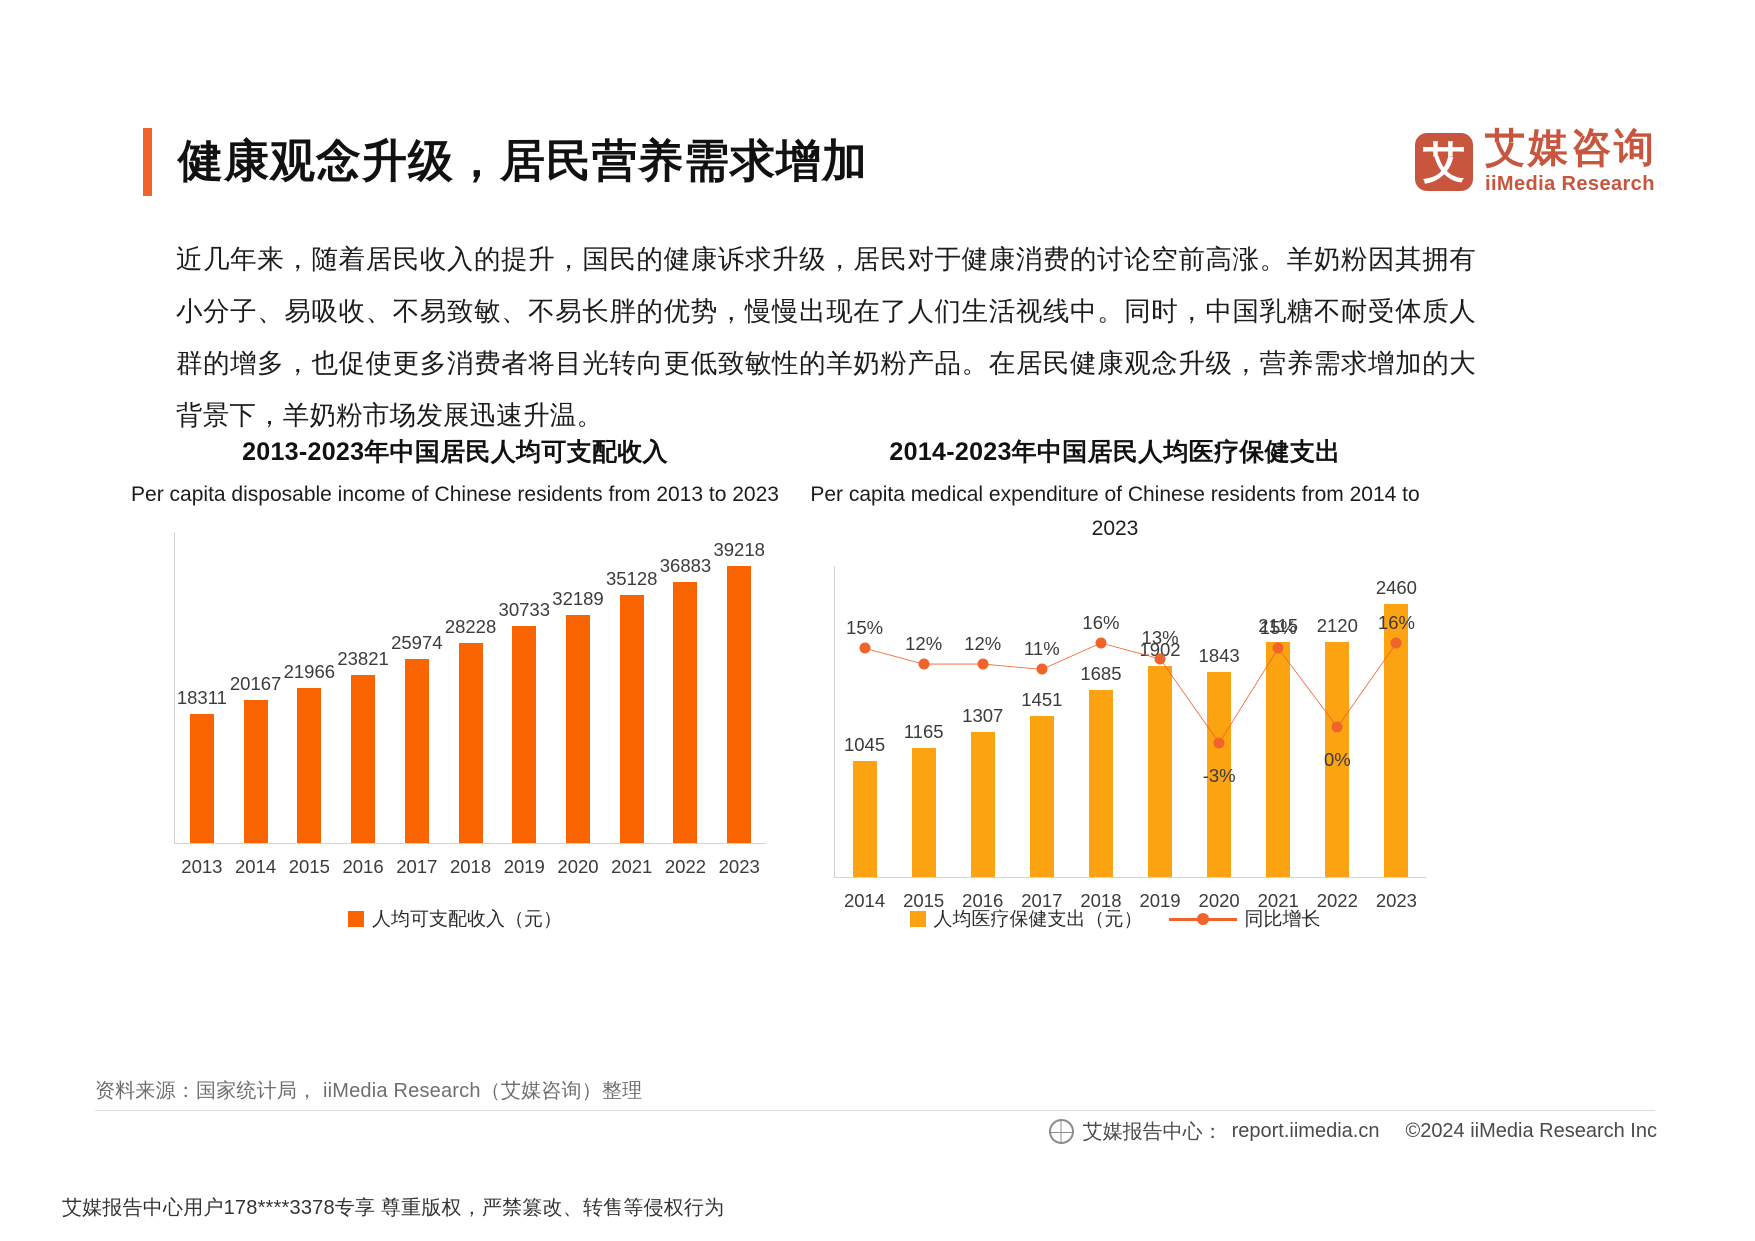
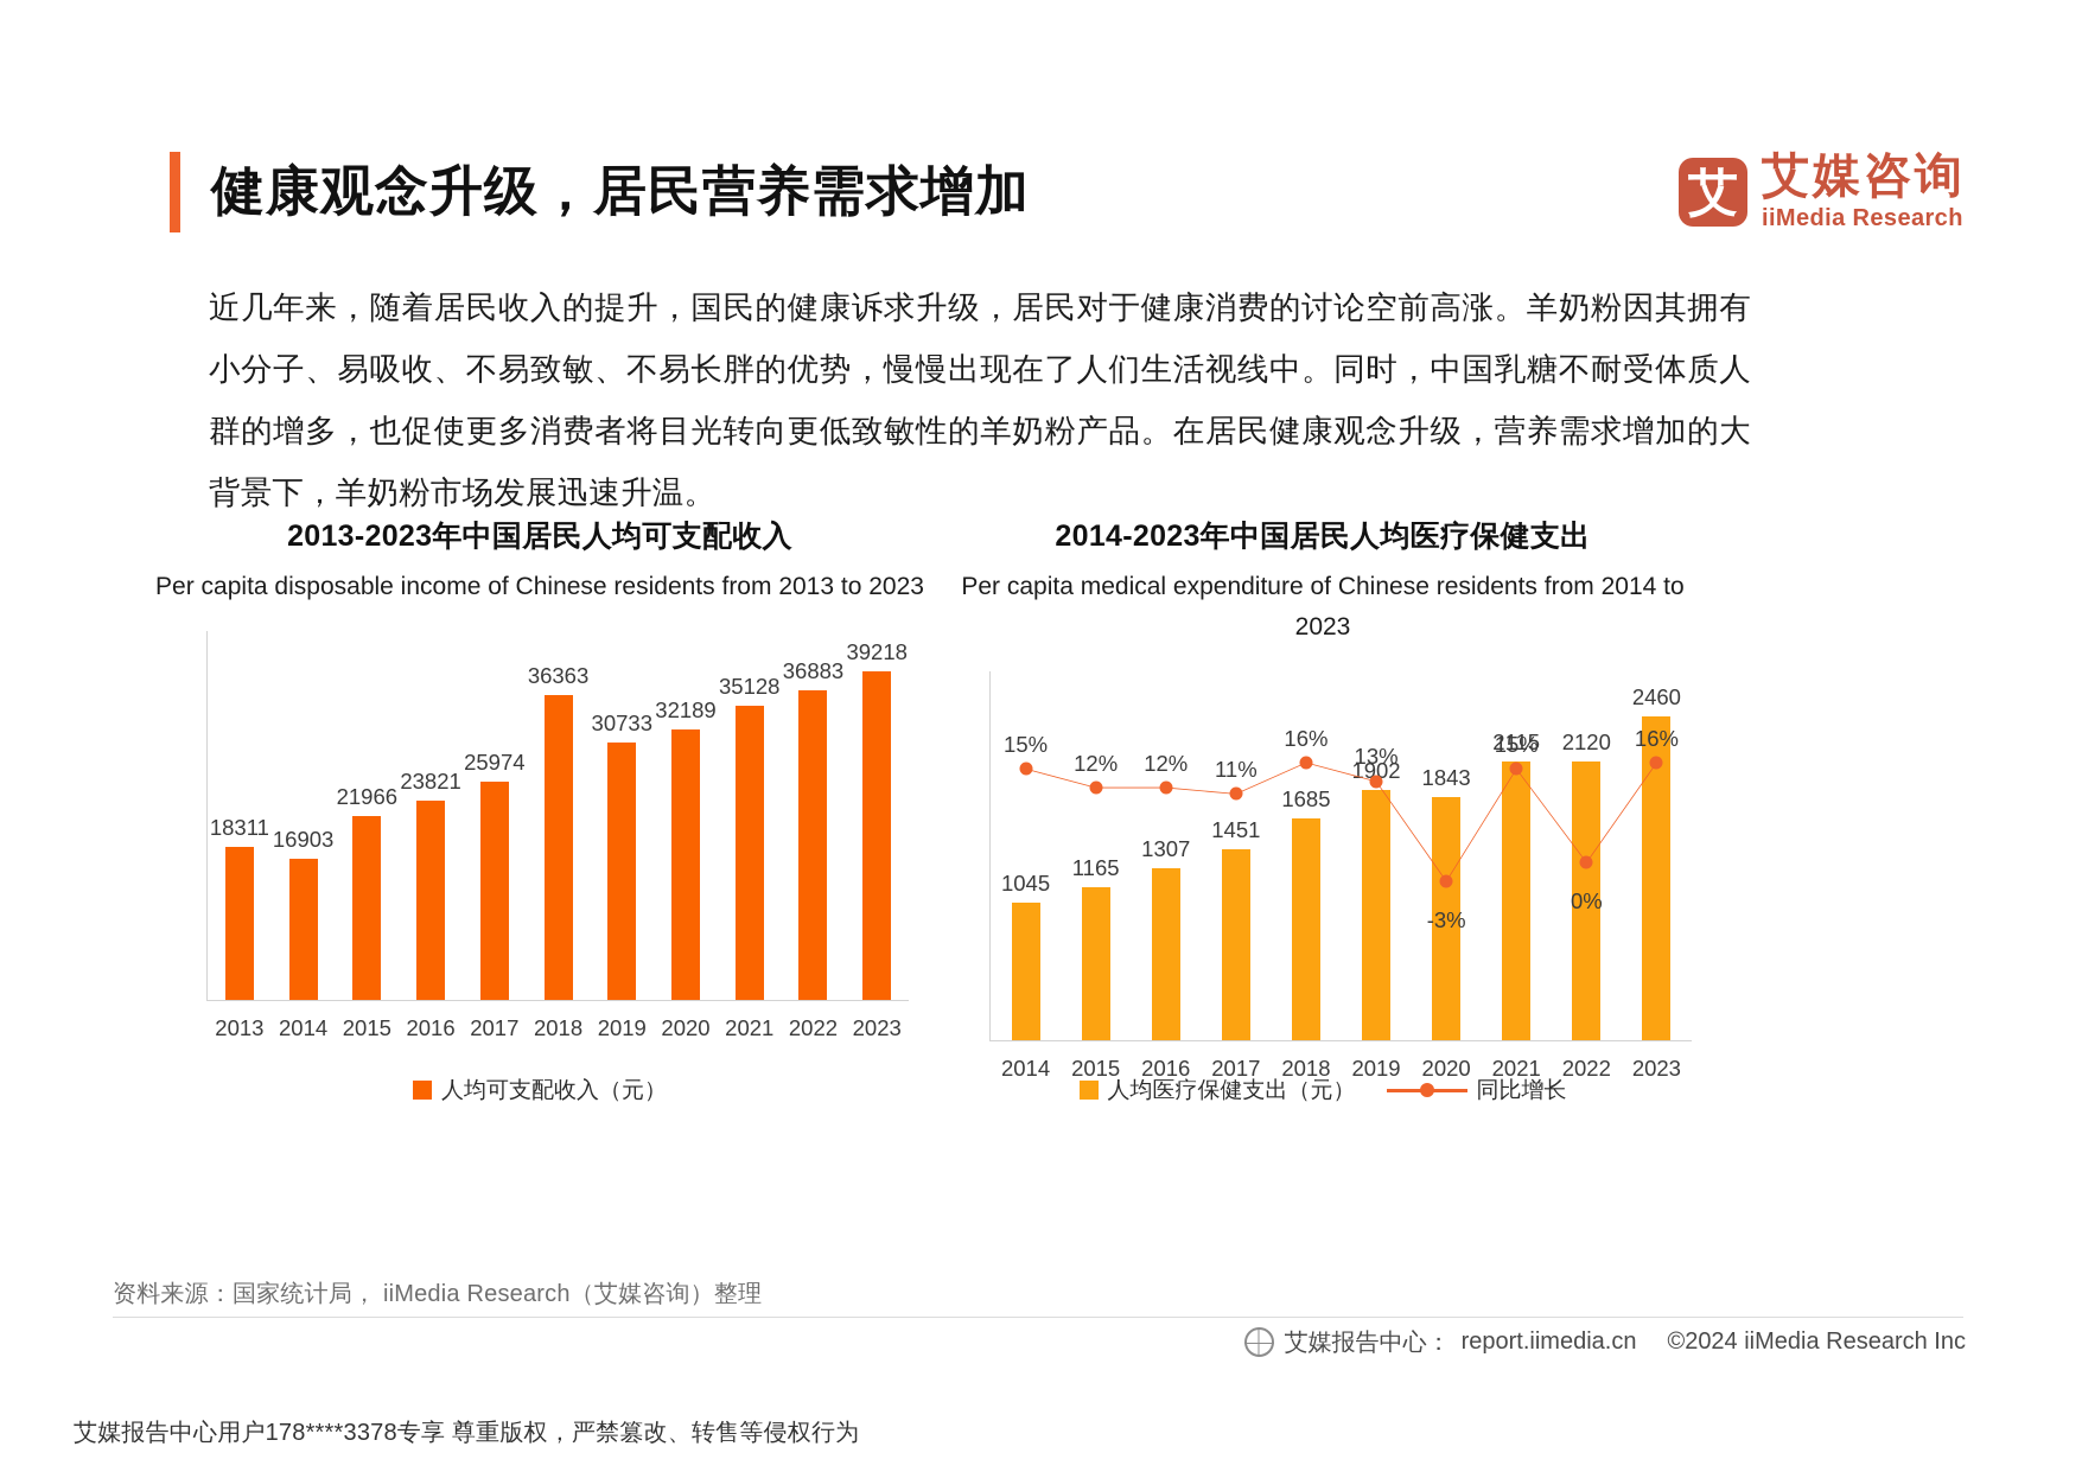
2013-2023年中国居民人均可支配收入/2014: 20167 -> 16903
2013-2023年中国居民人均可支配收入/2018: 28228 -> 36363
